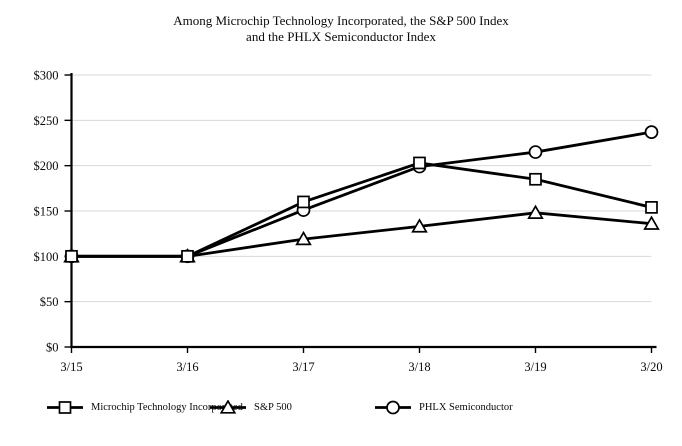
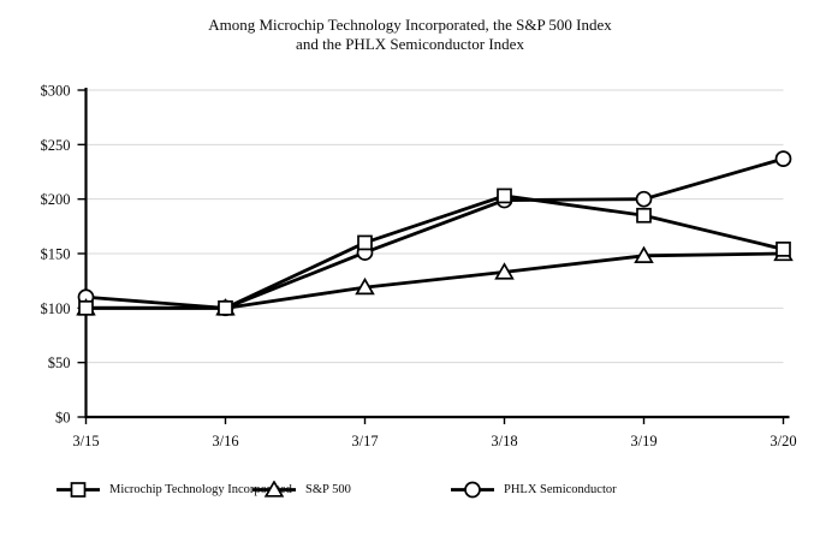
PHLX Semiconductor/3/15: $100 -> $110
PHLX Semiconductor/3/19: $220 -> $200
S&P 500/3/20: $140 -> $150
